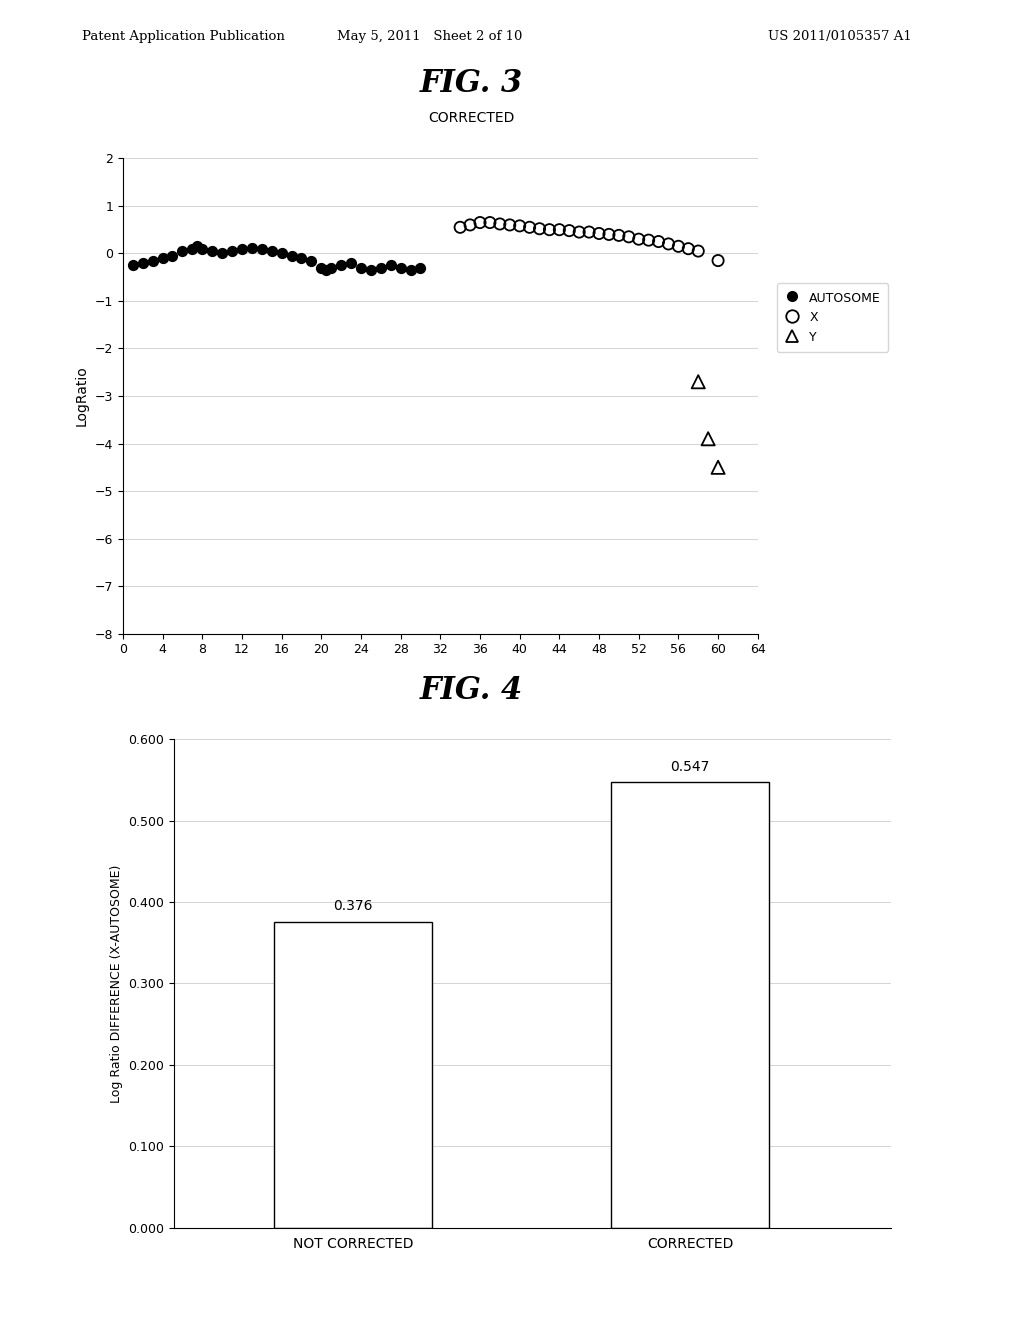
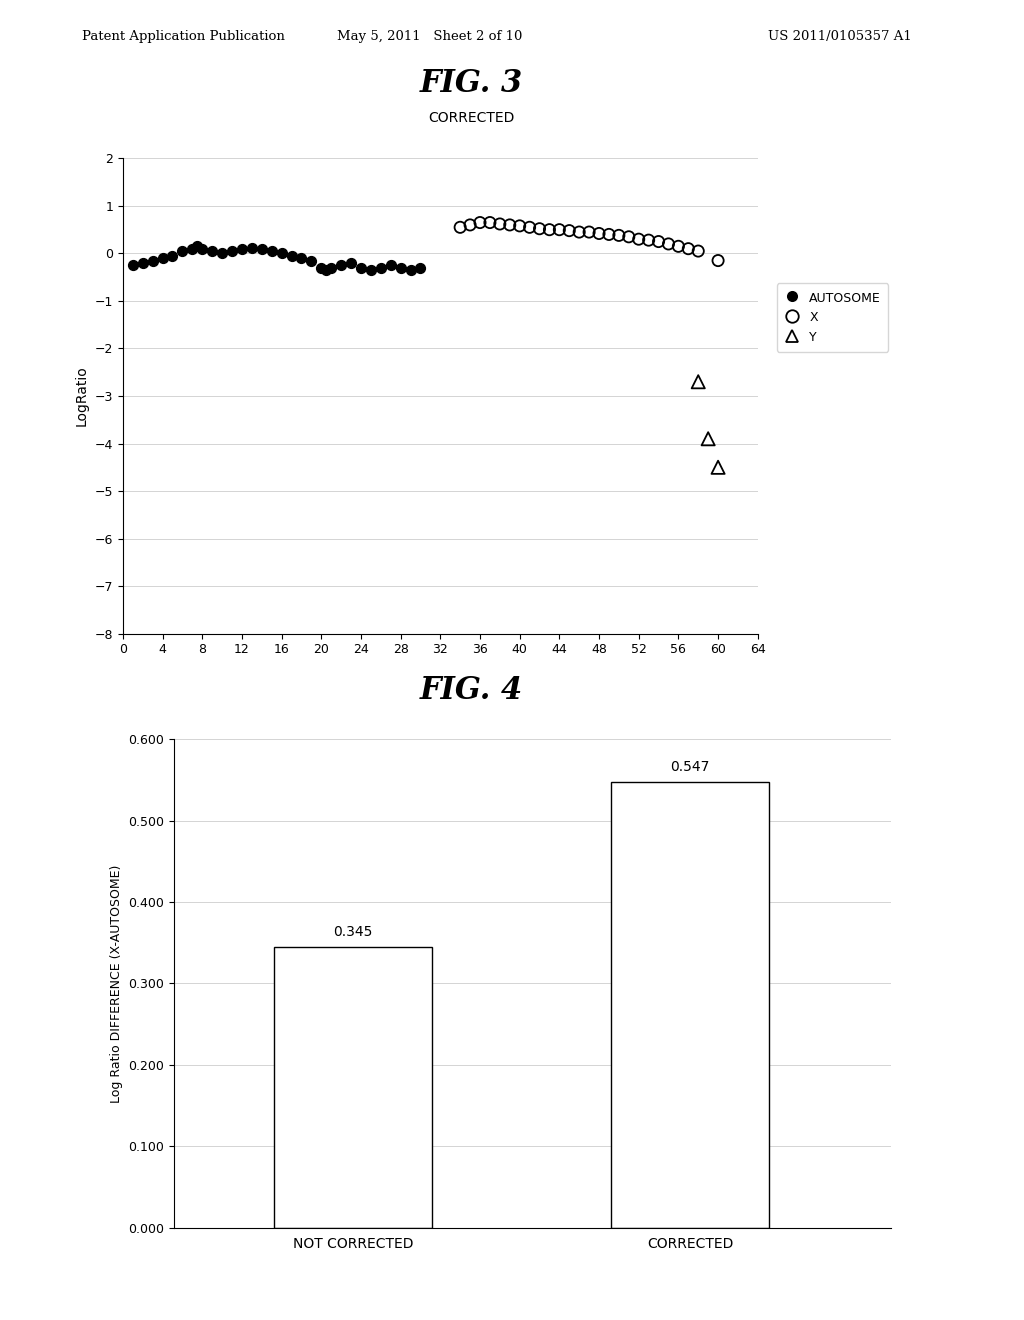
NOT CORRECTED: 0.376 -> 0.345
